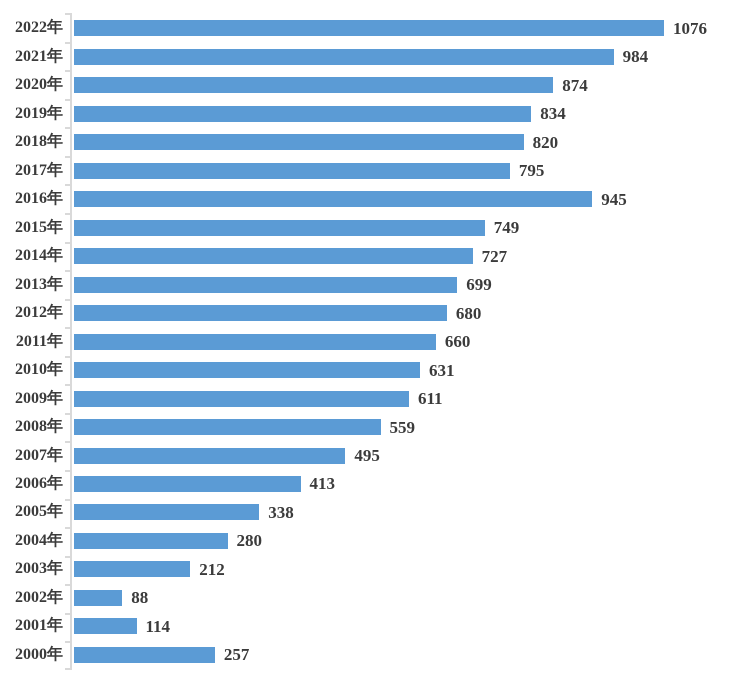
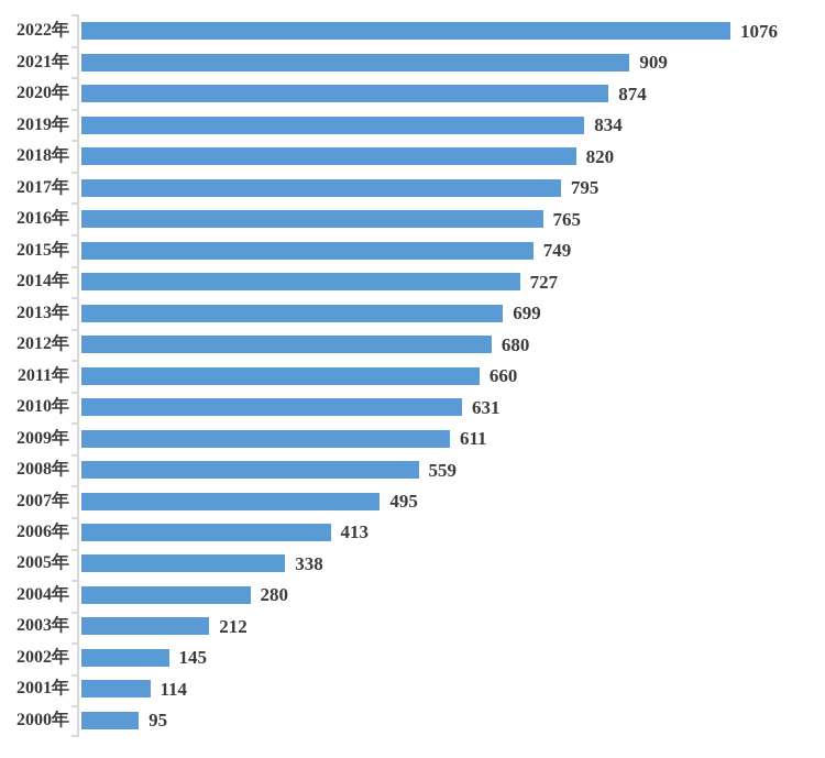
2021年: 984 -> 909
2016年: 945 -> 765
2002年: 88 -> 145
2000年: 257 -> 95
